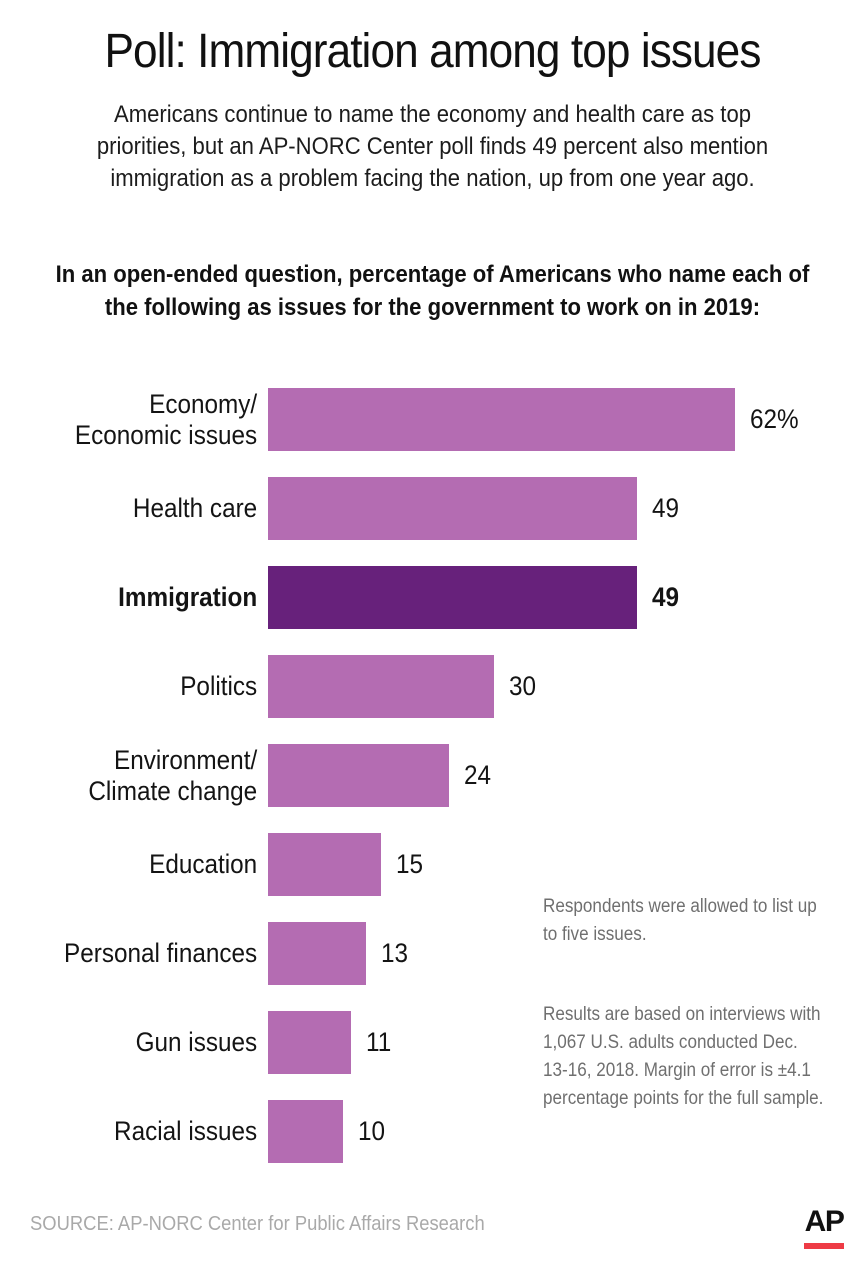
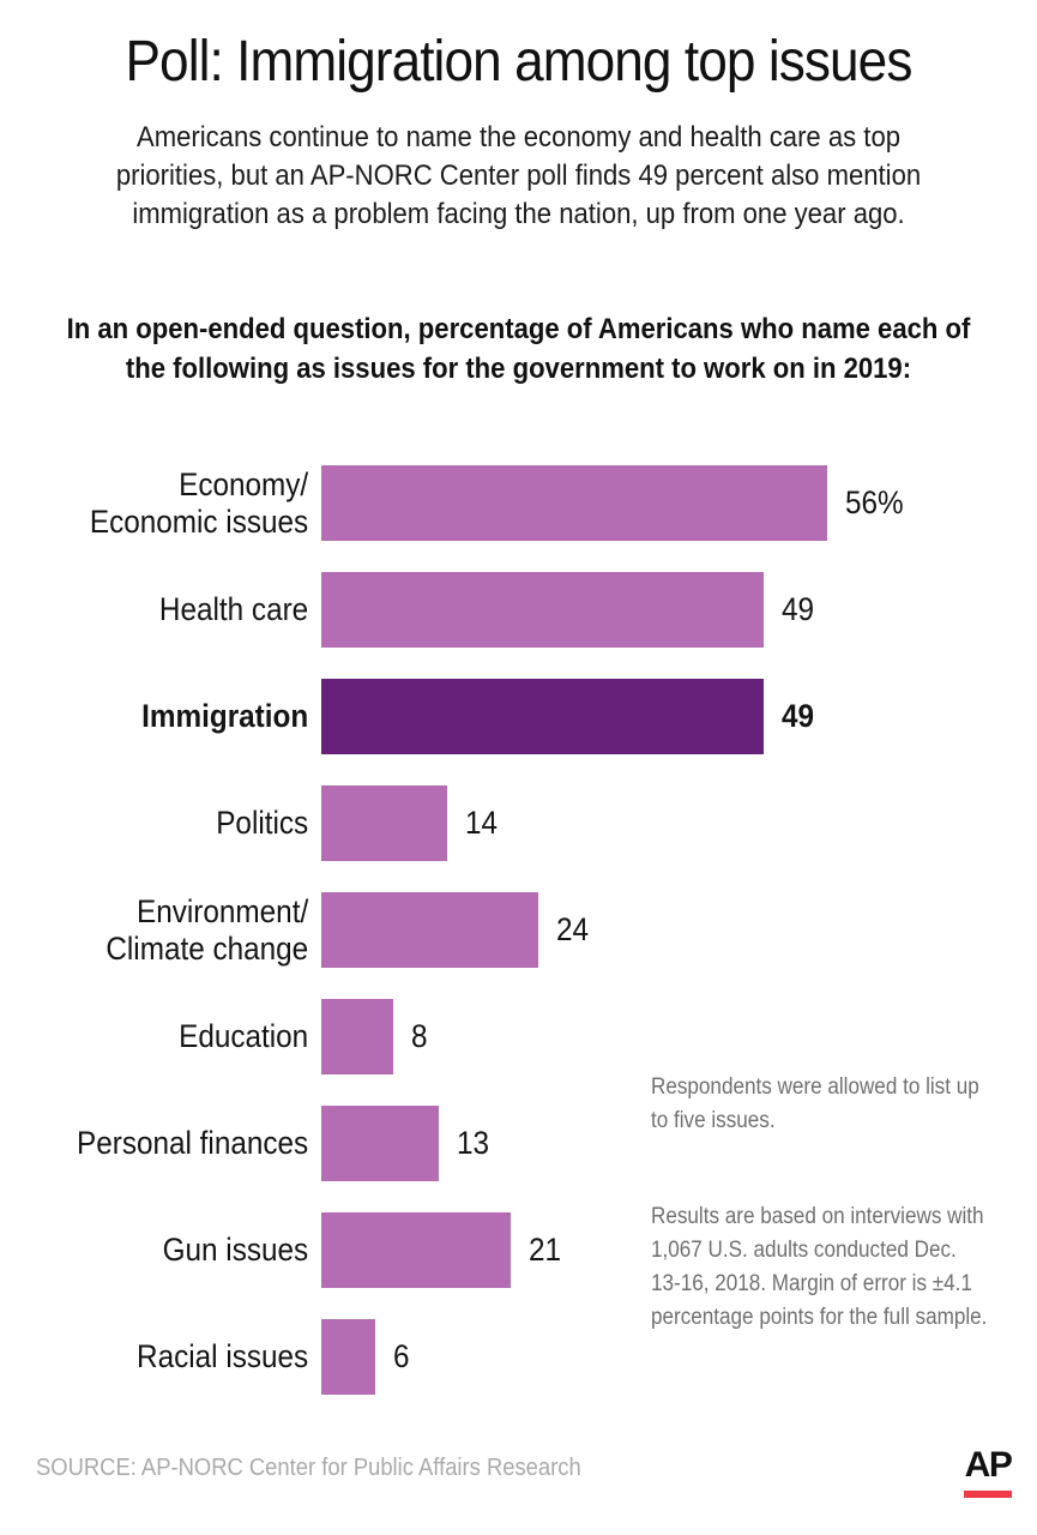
Economy/Economic issues: 62% -> 56%
Politics: 30 -> 14
Education: 15 -> 8
Gun issues: 11 -> 21
Racial issues: 10 -> 6
